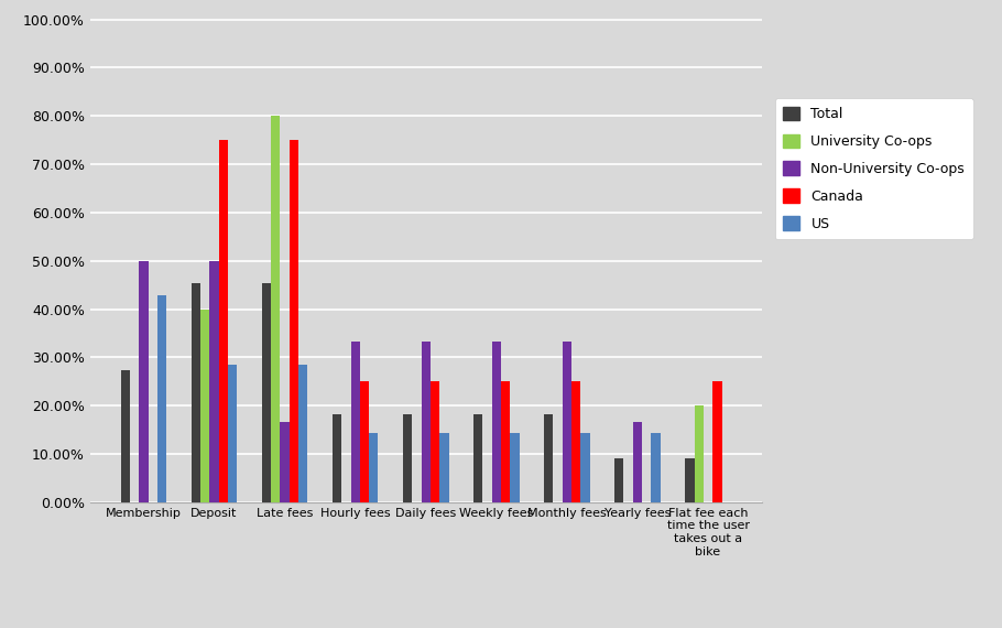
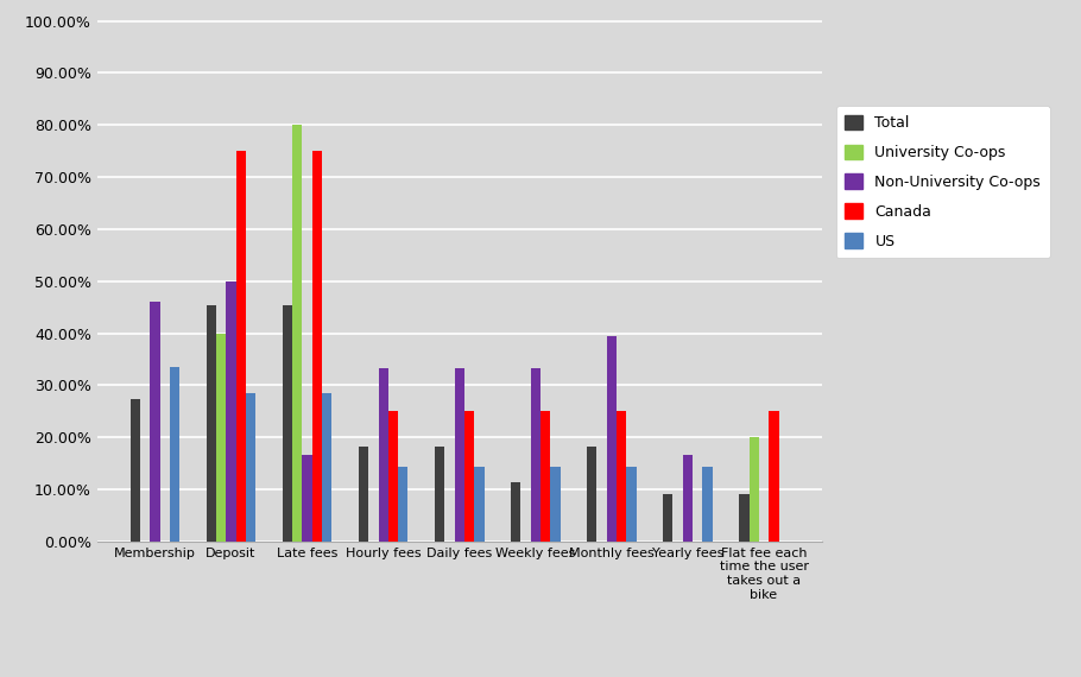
Non-University Co-ops/Membership: 50.0% -> 46.0%
US/Membership: 42.9% -> 33.5%
Total/Weekly fees: 18.2% -> 11.5%
Non-University Co-ops/Monthly fees: 33.3% -> 39.5%
